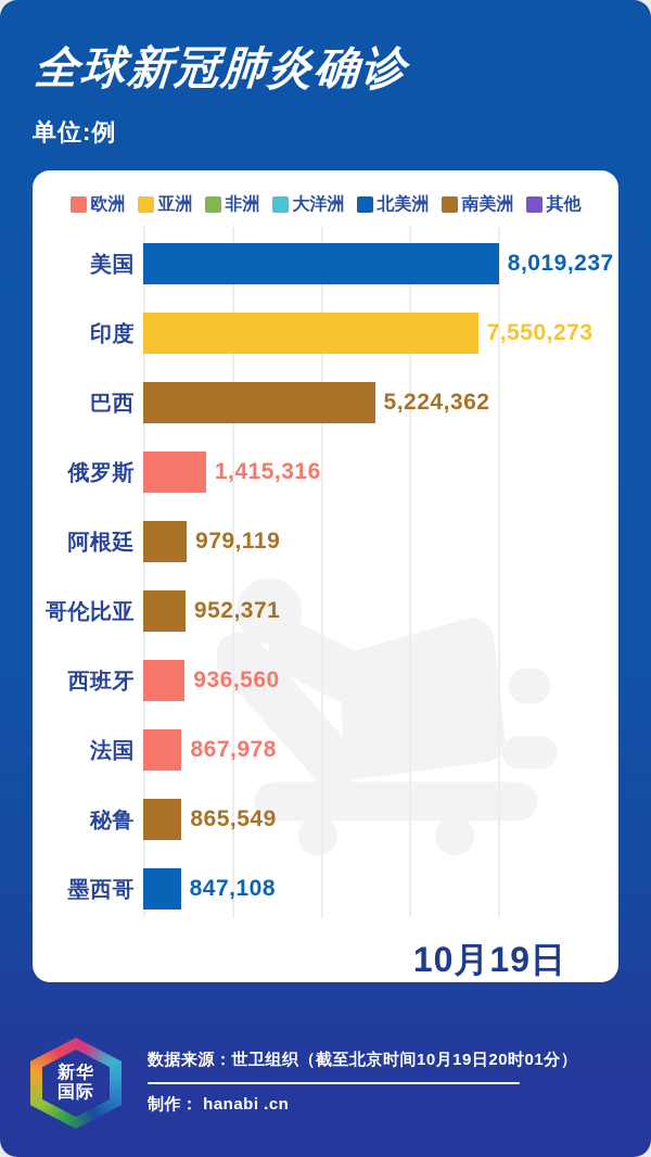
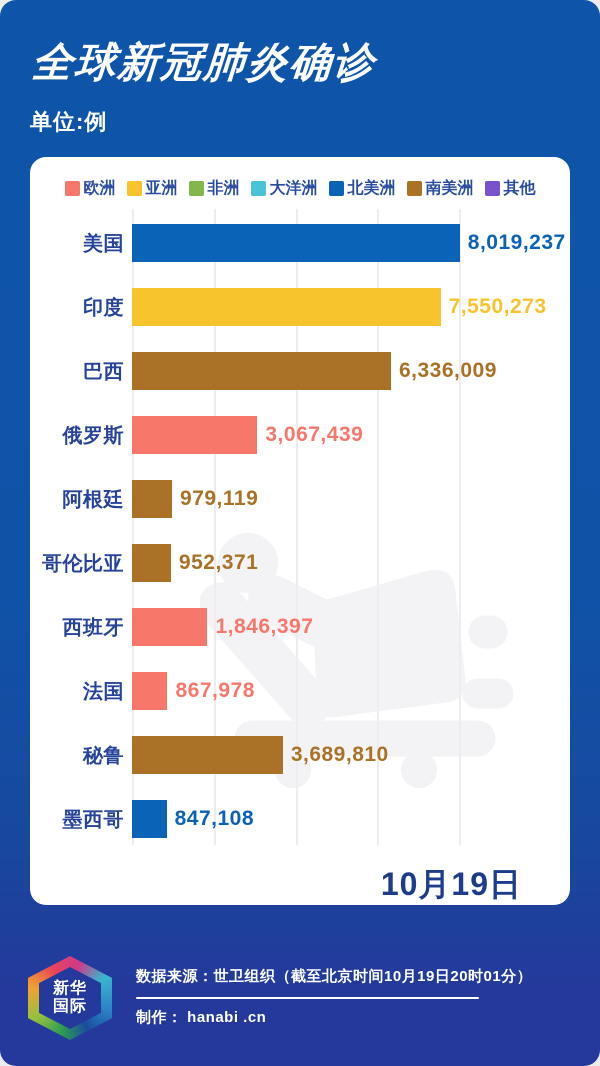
巴西: 5,224,362 -> 6,336,009
俄罗斯: 1,415,316 -> 3,067,439
西班牙: 936,560 -> 1,846,397
秘鲁: 865,549 -> 3,689,810
